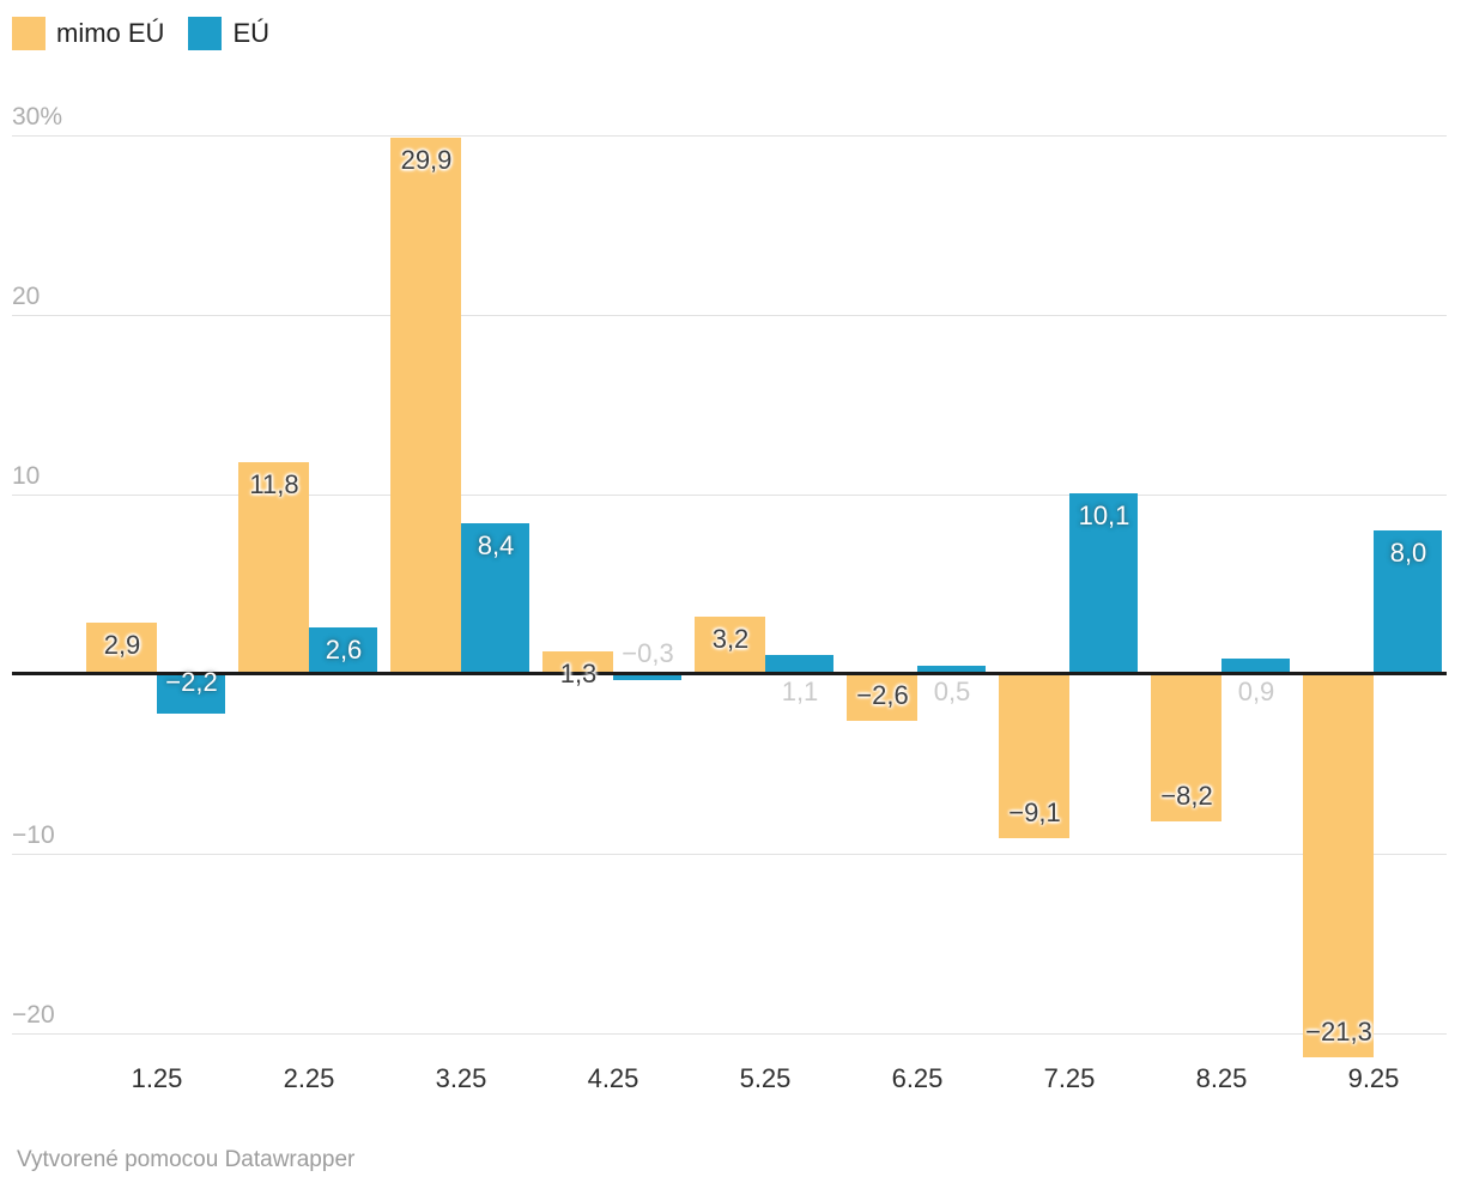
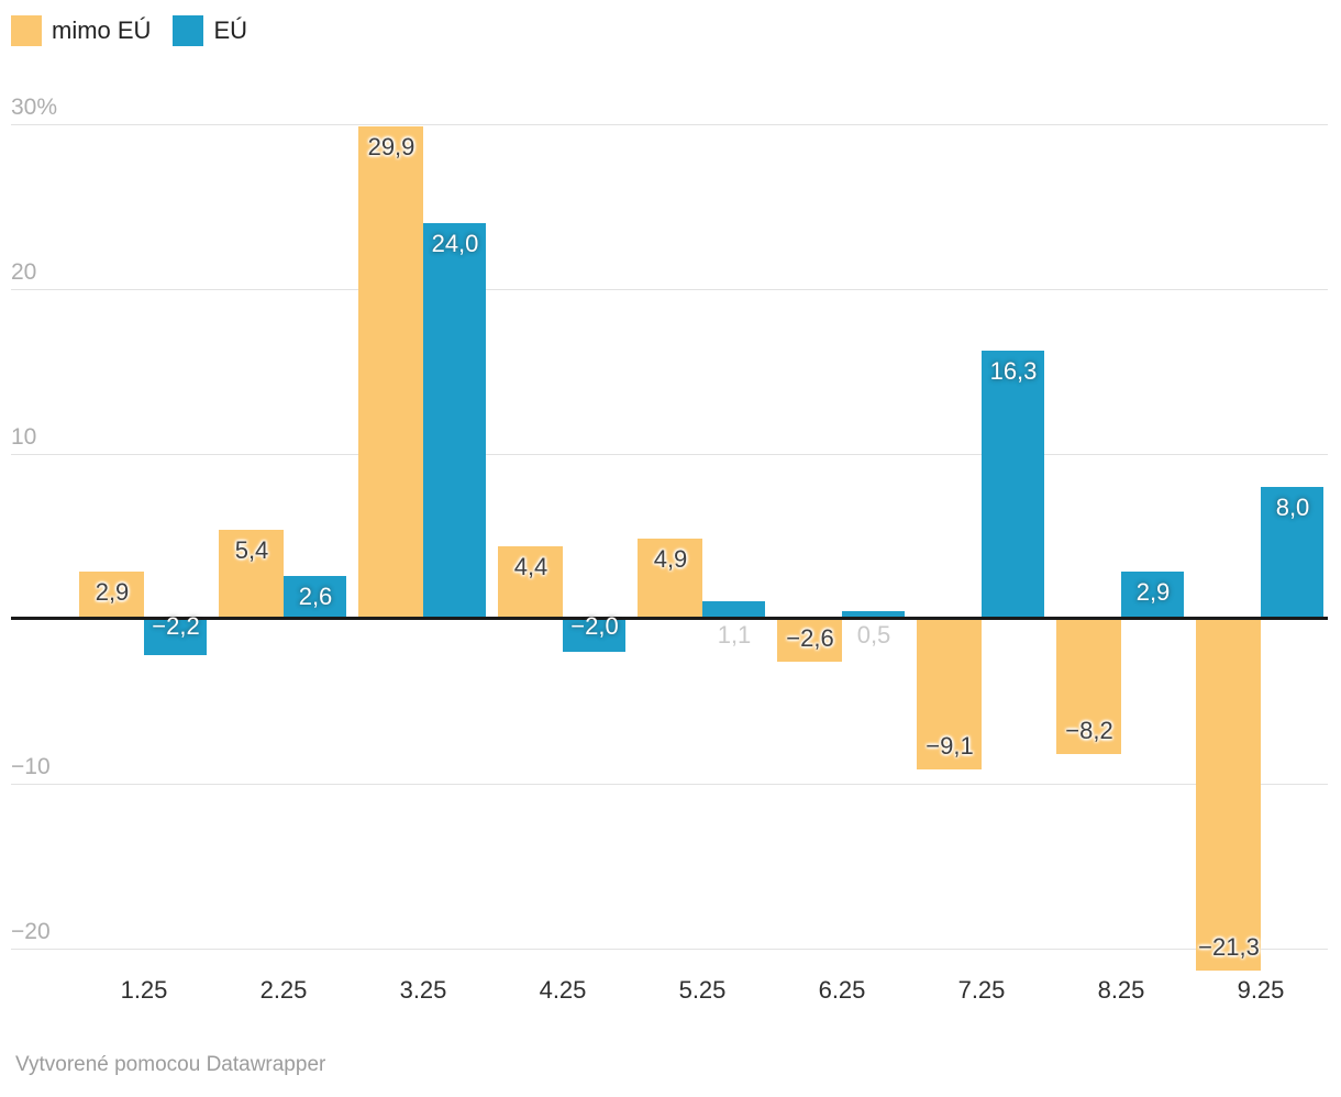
mimo EÚ/2.25: 11,8 -> 5,4
EÚ/3.25: 8,4 -> 24,0
mimo EÚ/4.25: 1,3 -> 4,4
EÚ/4.25: −0,3 -> −2,0
mimo EÚ/5.25: 3,2 -> 4,9
EÚ/7.25: 10,1 -> 16,3
EÚ/8.25: 0,9 -> 2,9
